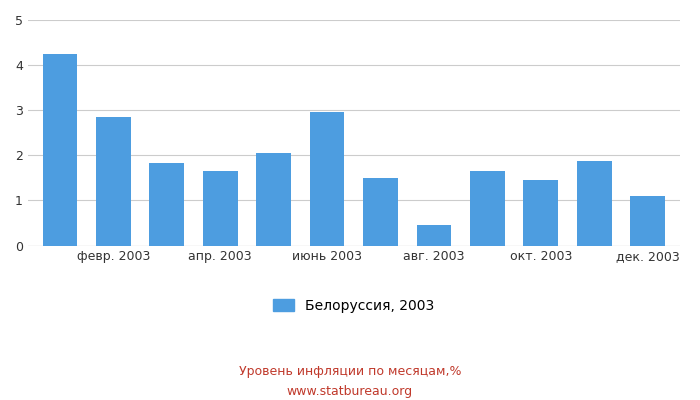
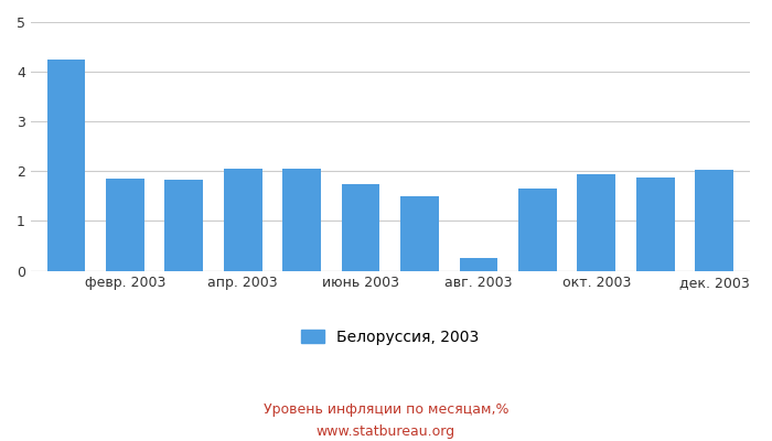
февр. 2003: 2.85 -> 1.85
апр. 2003: 1.65 -> 2.04
июнь 2003: 2.95 -> 1.75
авг. 2003: 0.45 -> 0.25
окт. 2003: 1.45 -> 1.94
дек. 2003: 1.10 -> 2.03
